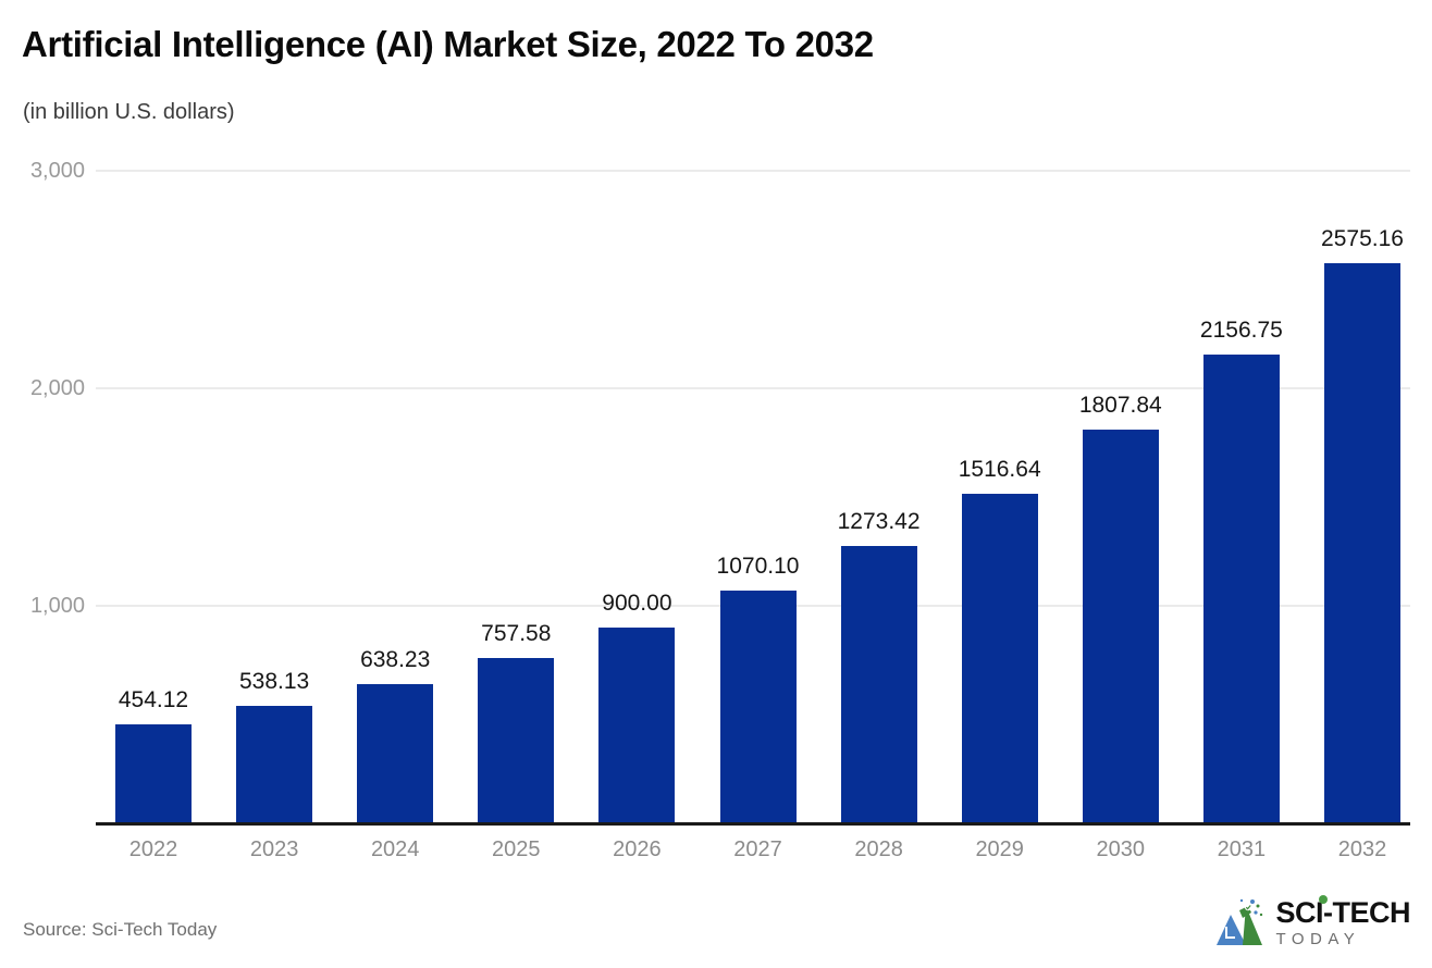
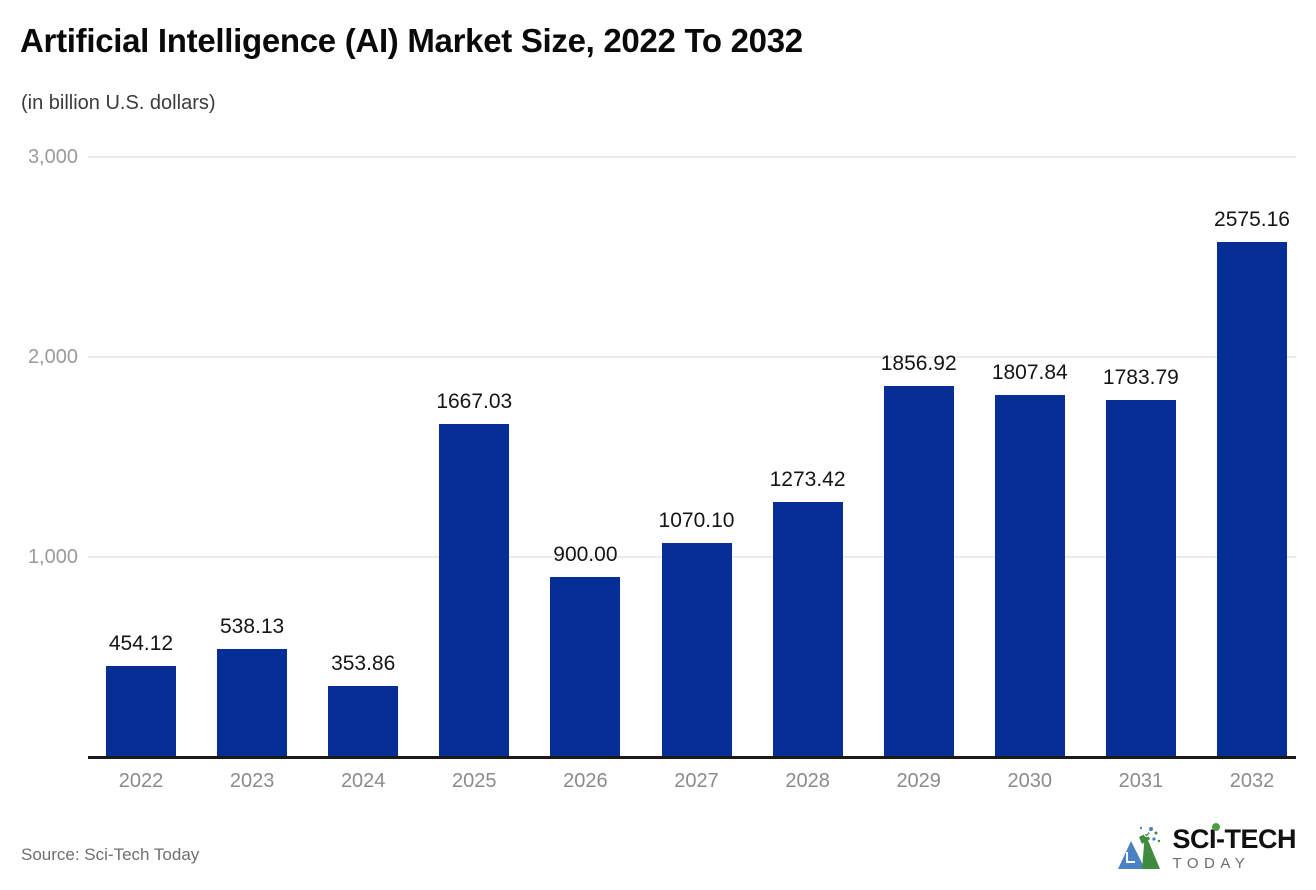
2024: 638.23 -> 353.86
2025: 757.58 -> 1667.03
2029: 1516.64 -> 1856.92
2031: 2156.75 -> 1783.79
